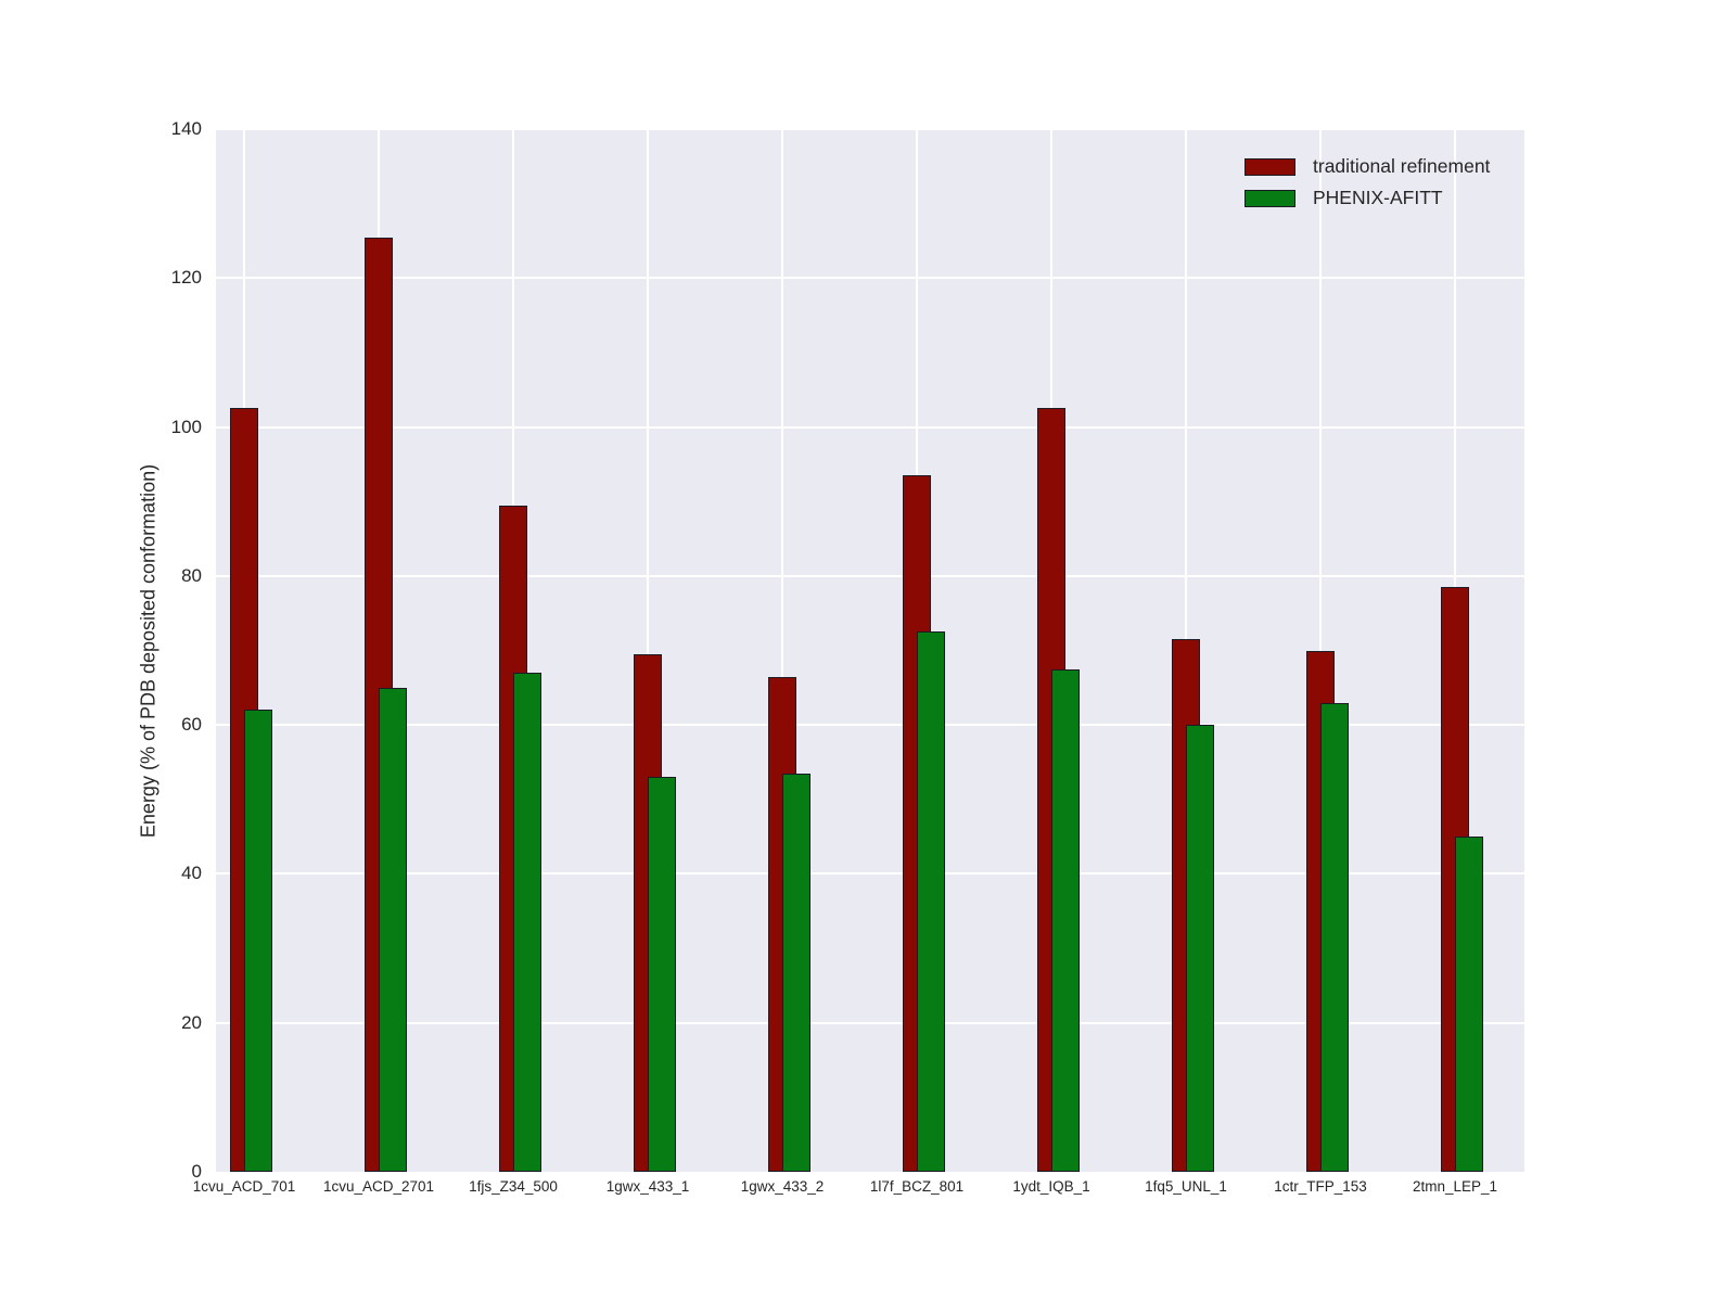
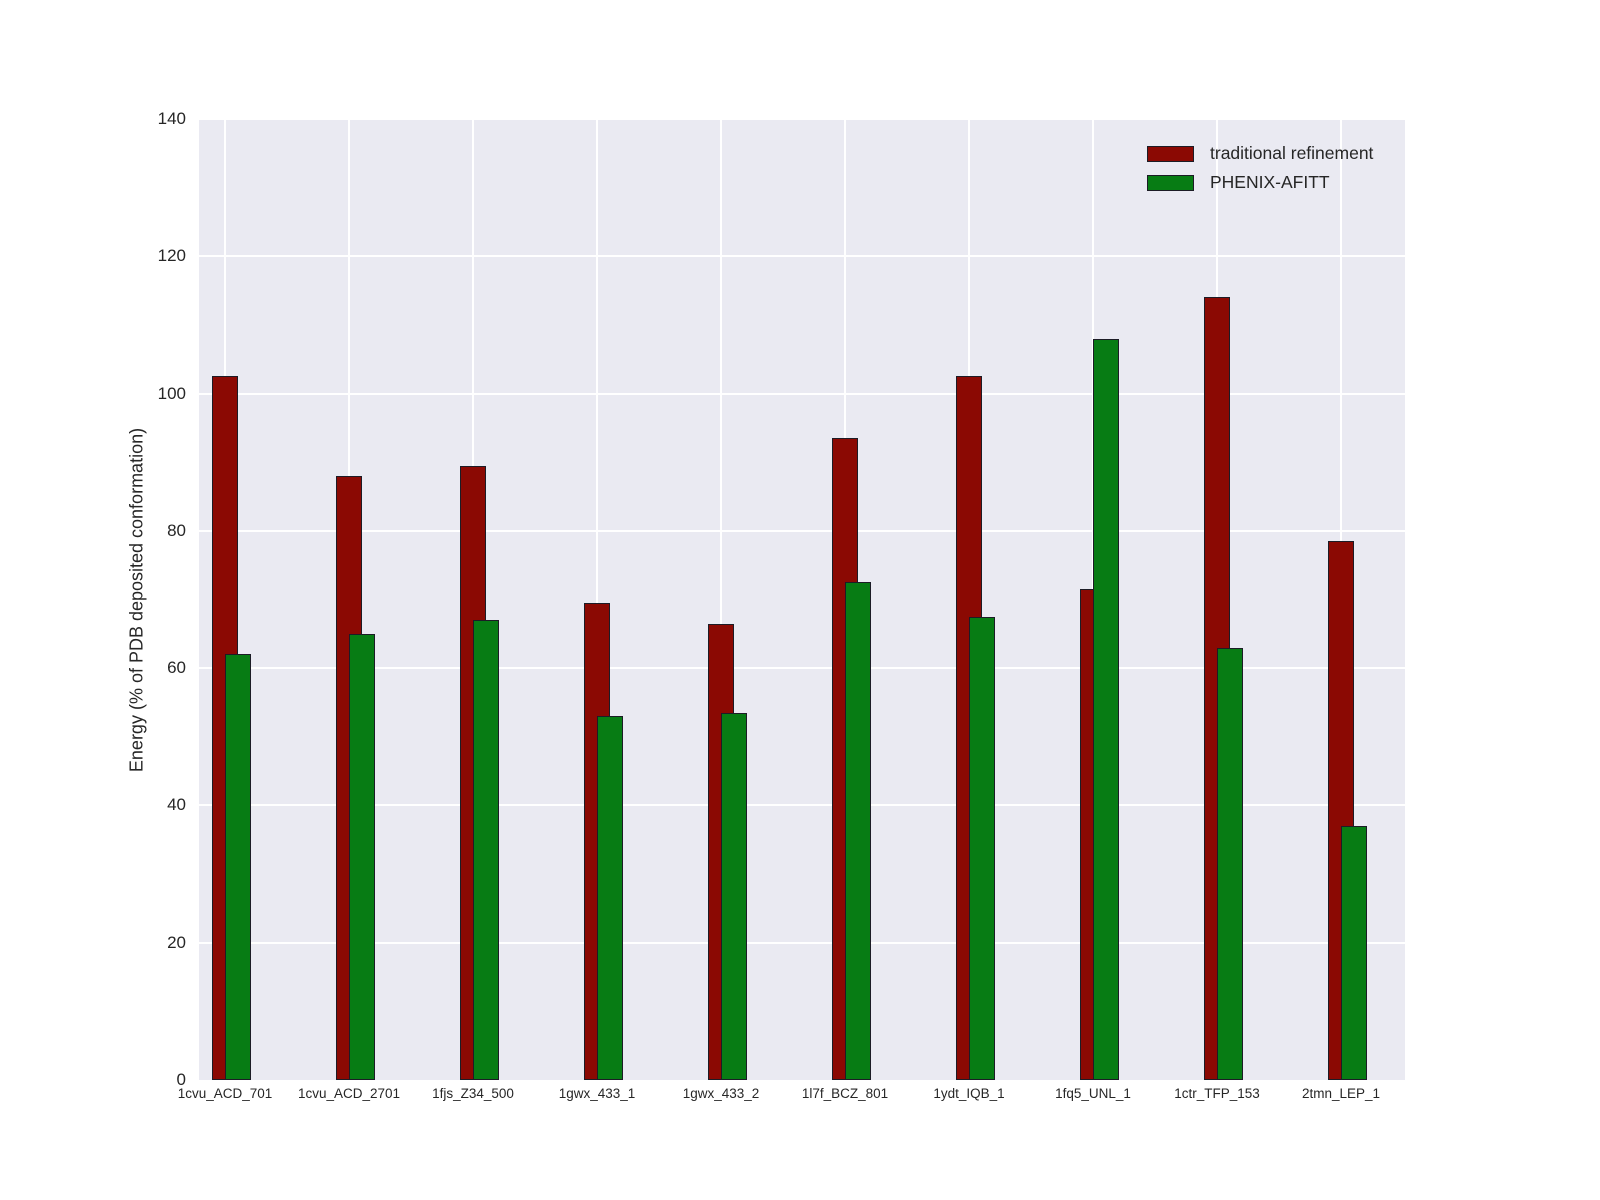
traditional refinement/1cvu_ACD_2701: 126 -> 88
PHENIX-AFITT/1fq5_UNL_1: 60 -> 108
traditional refinement/1ctr_TFP_153: 70 -> 114
PHENIX-AFITT/2tmn_LEP_1: 45 -> 37
